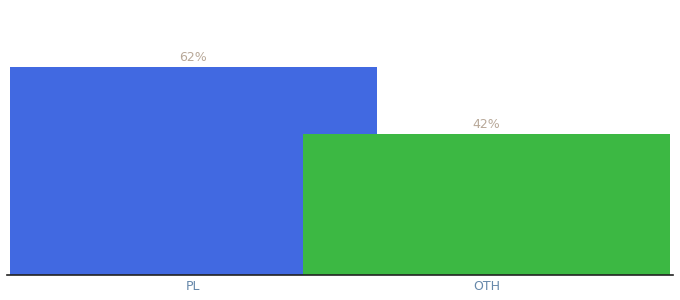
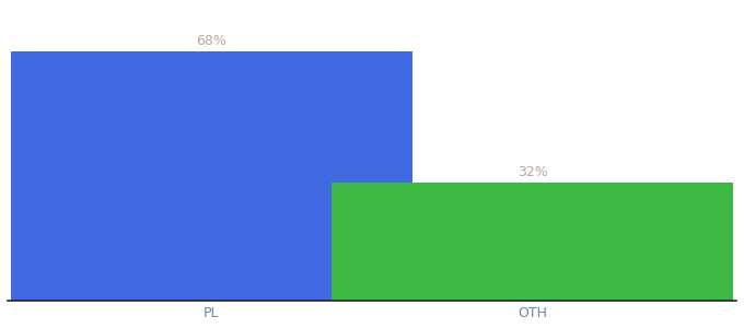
PL: 62% -> 68%
OTH: 42% -> 32%
